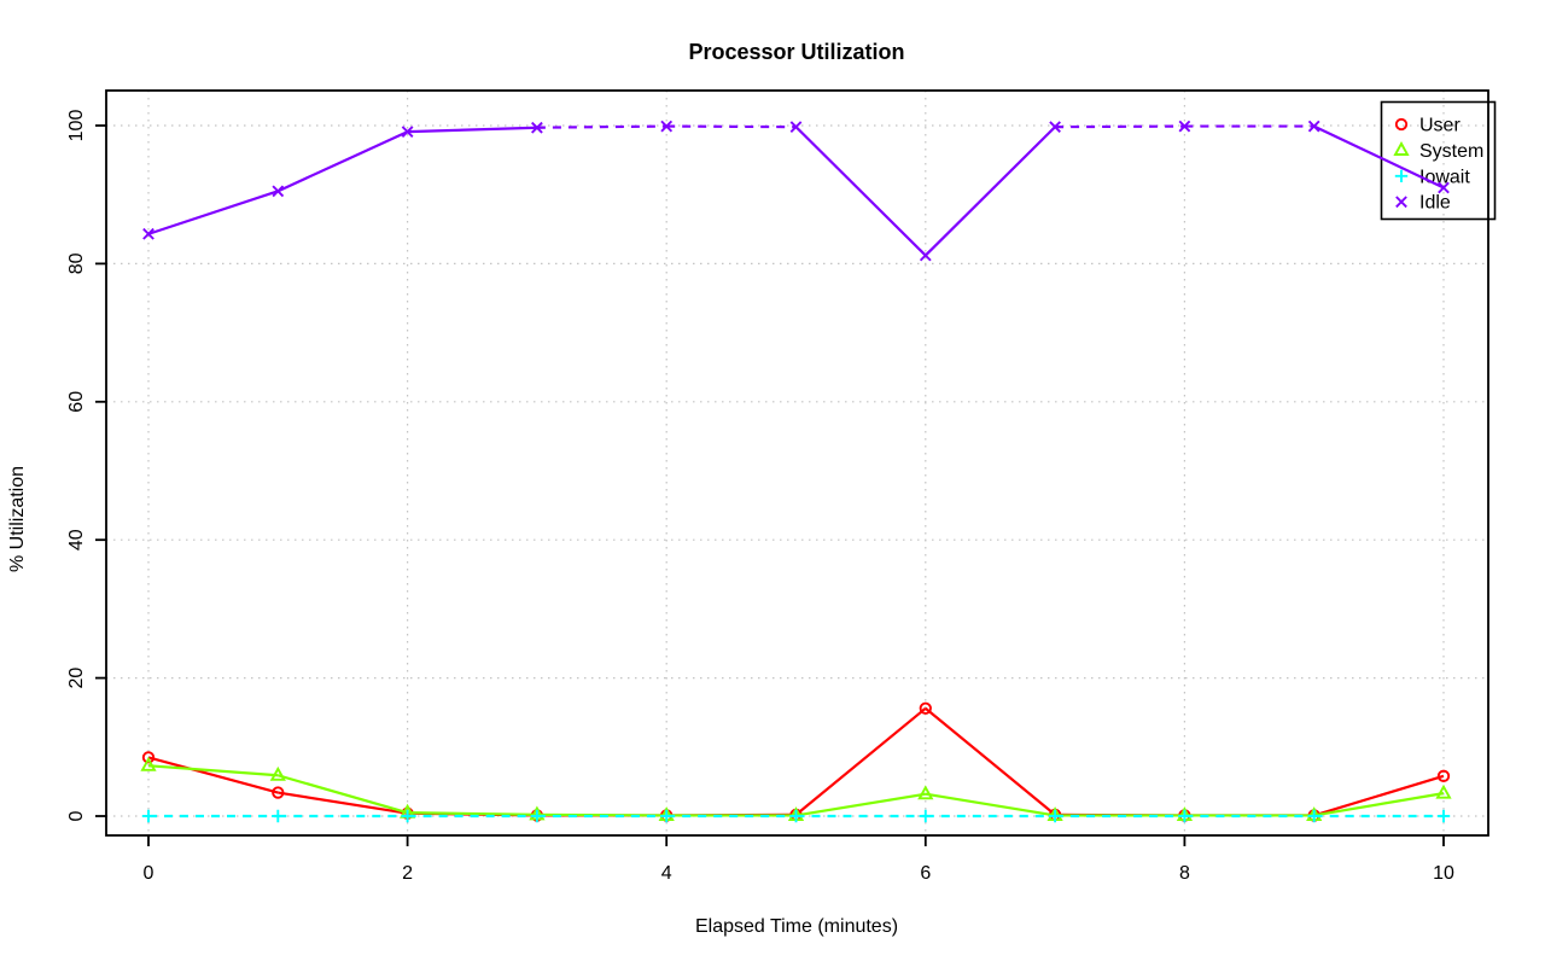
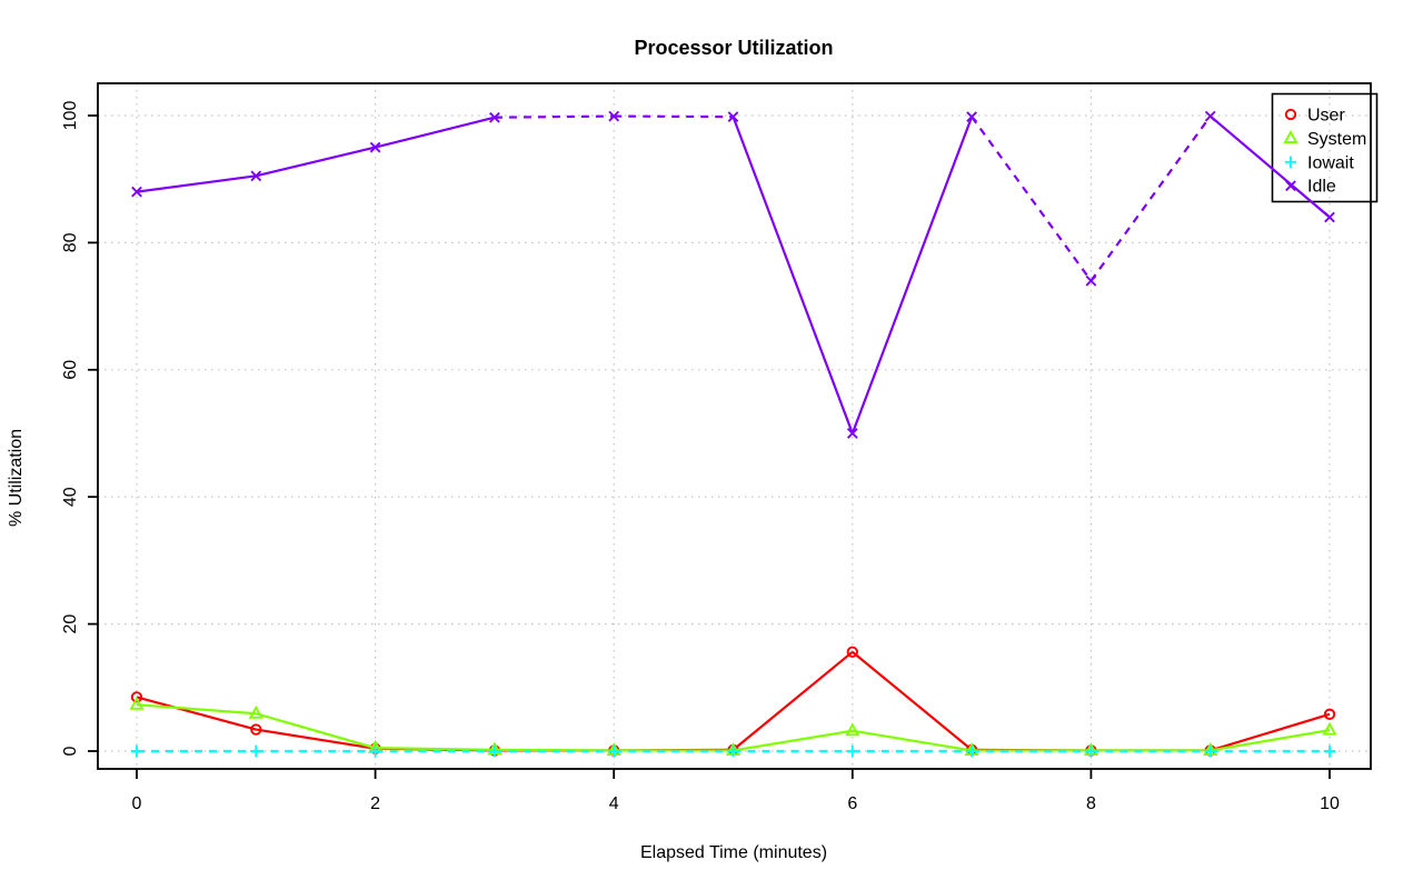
Idle/0: 84 -> 88
Idle/2: 99 -> 95
Idle/6: 81 -> 50
Idle/8: 100 -> 74
Idle/10: 91 -> 84
